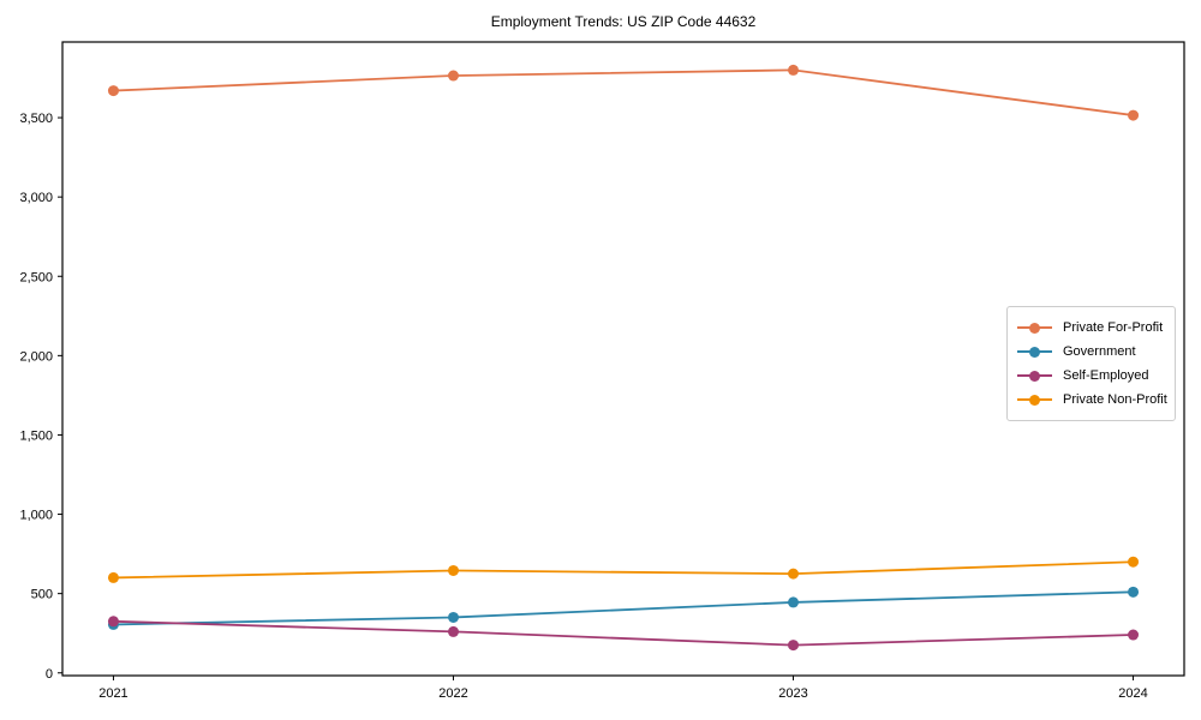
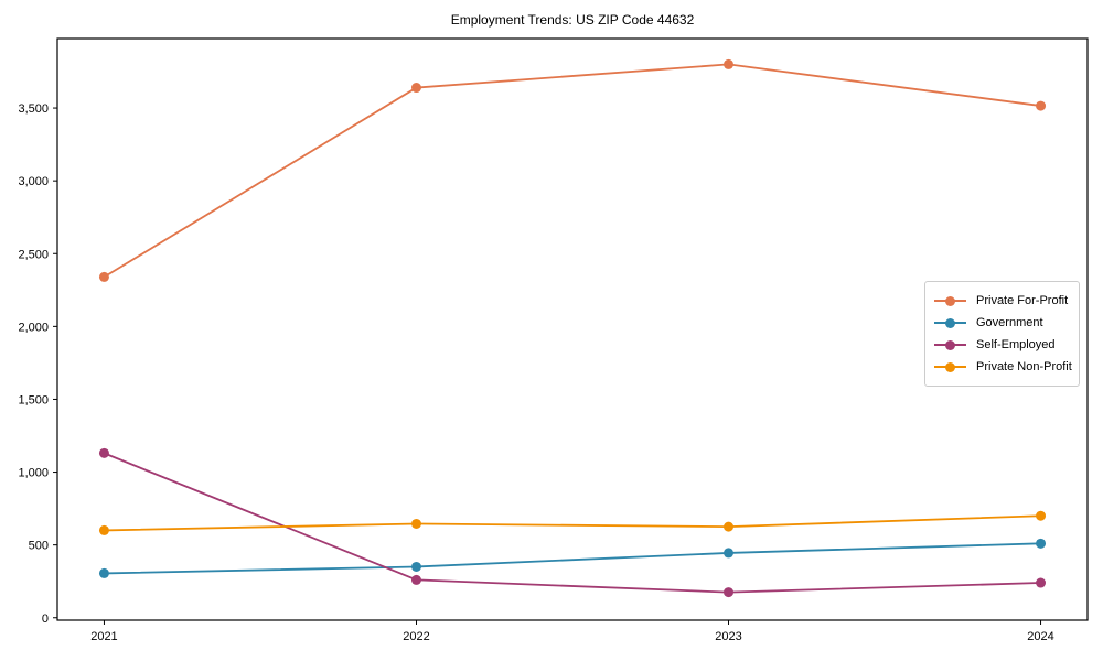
Private For-Profit/2021: 3670 -> 2340
Self-Employed/2021: 320 -> 1130
Private For-Profit/2022: 3760 -> 3640
